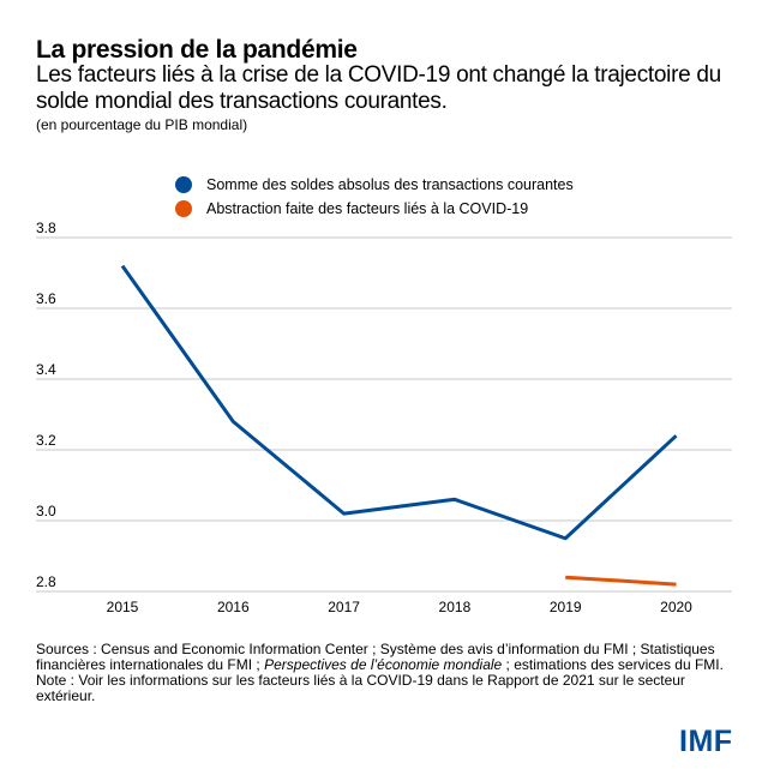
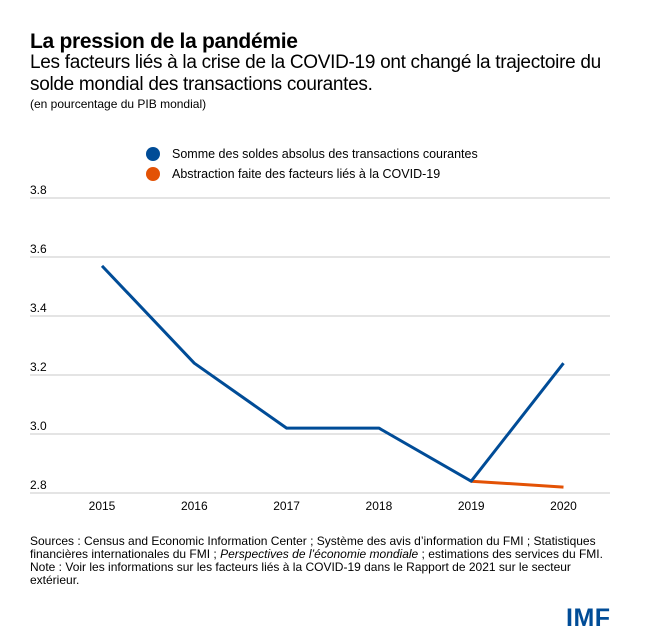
Somme des soldes absolus des transactions courantes/2015: 3.72 -> 3.57
Somme des soldes absolus des transactions courantes/2016: 3.28 -> 3.24
Somme des soldes absolus des transactions courantes/2018: 3.06 -> 3.02
Somme des soldes absolus des transactions courantes/2019: 2.95 -> 2.84
